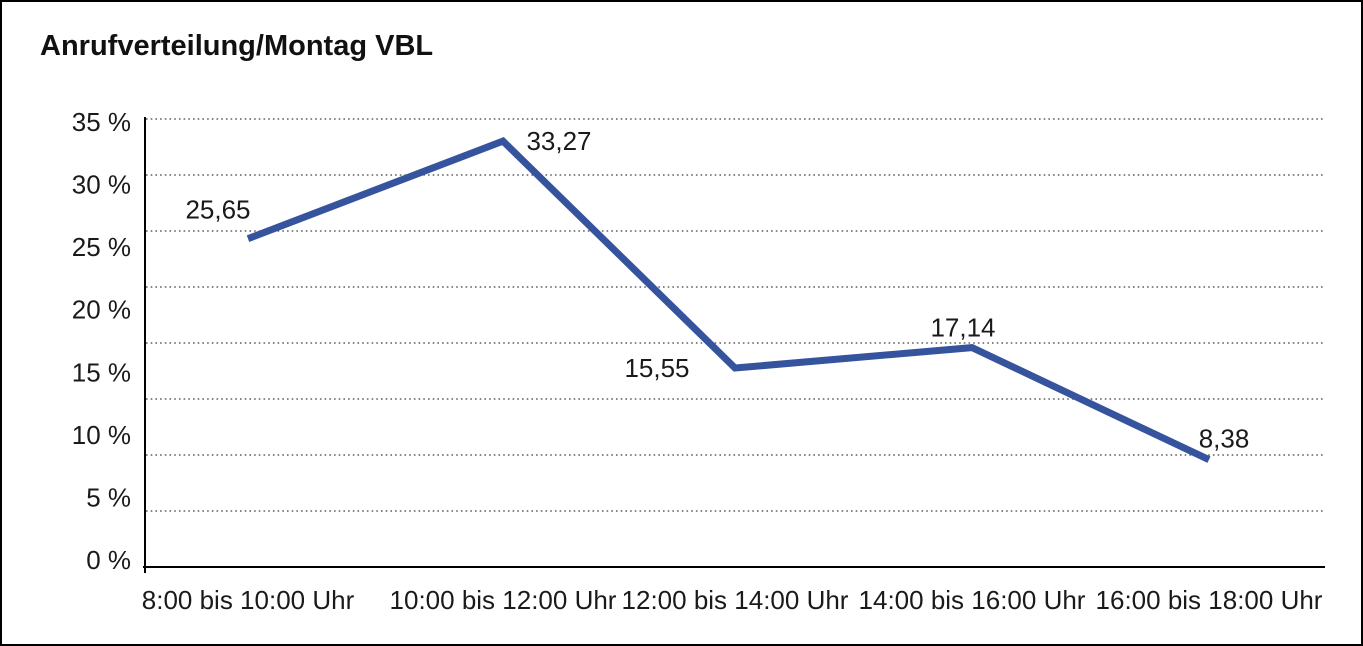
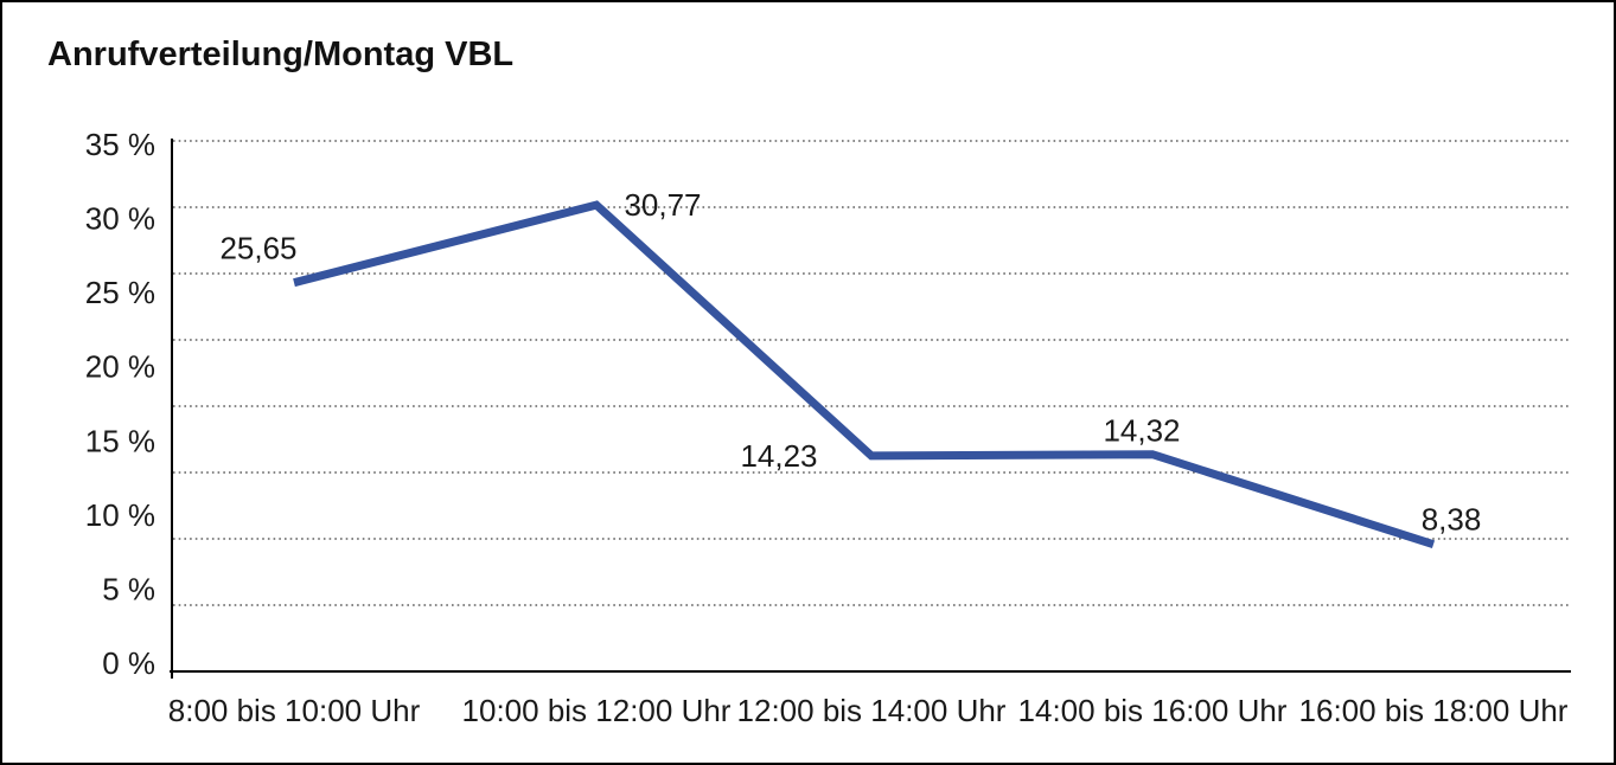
10:00 bis 12:00 Uhr: 33,27 -> 30,77
12:00 bis 14:00 Uhr: 15,55 -> 14,23
14:00 bis 16:00 Uhr: 17,14 -> 14,32
